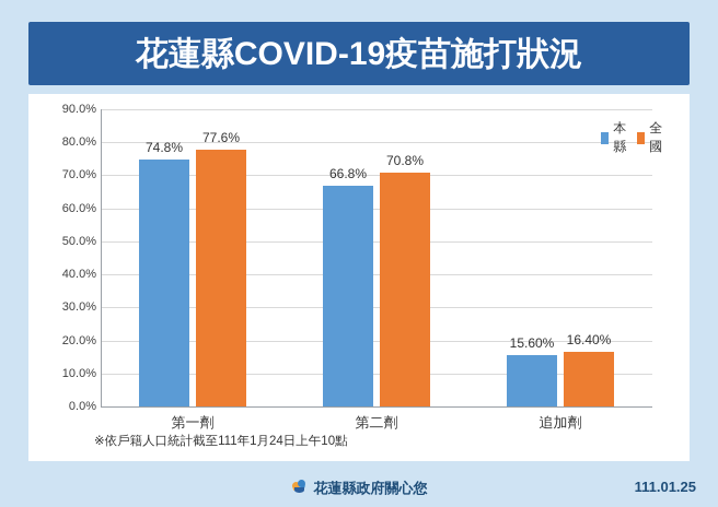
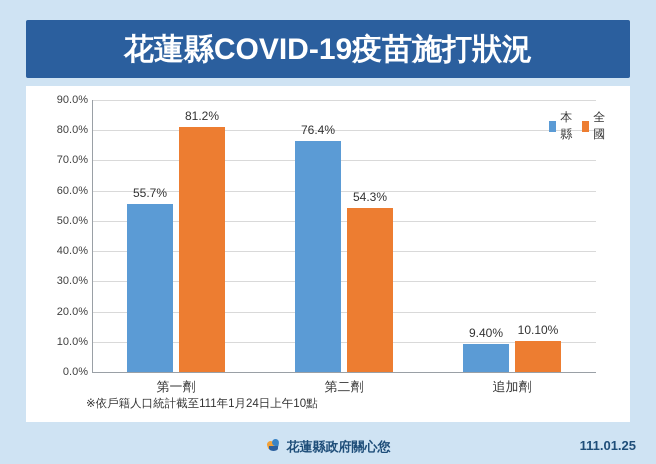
本縣/第一劑: 74.8% -> 55.7%
全國/第一劑: 77.6% -> 81.2%
本縣/第二劑: 66.8% -> 76.4%
全國/第二劑: 70.8% -> 54.3%
本縣/追加劑: 15.60% -> 9.40%
全國/追加劑: 16.40% -> 10.10%
